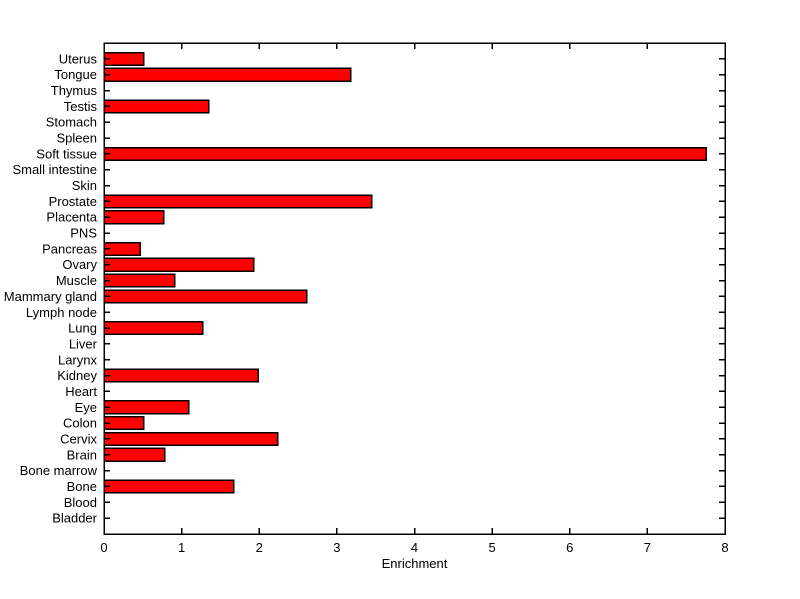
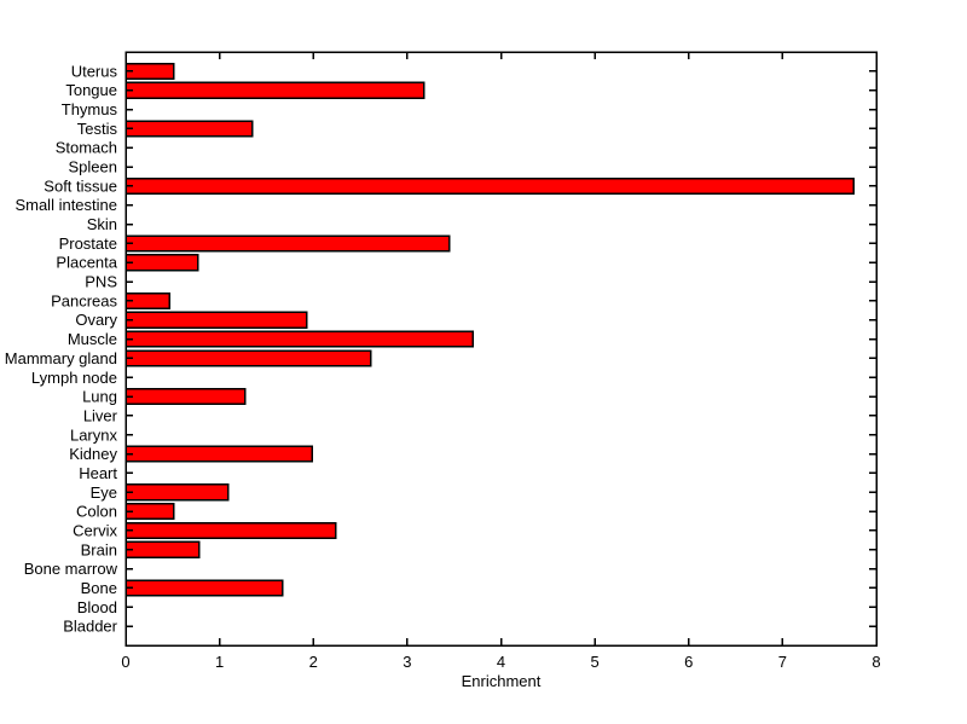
Muscle: 0.9 -> 3.7
